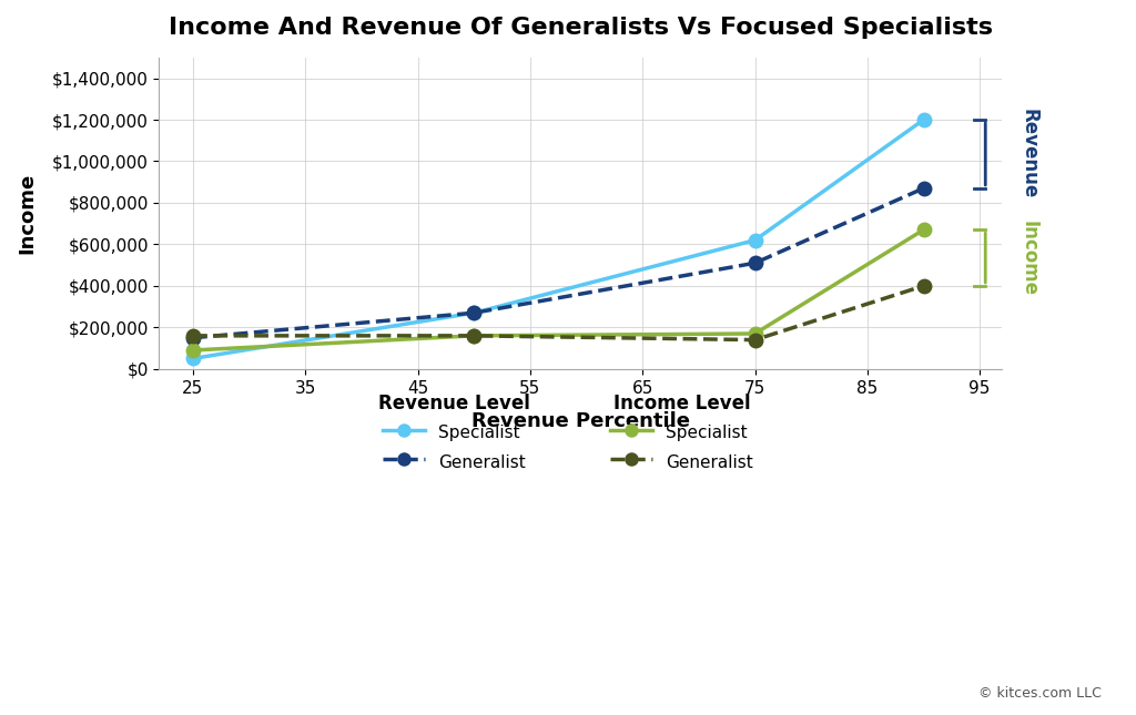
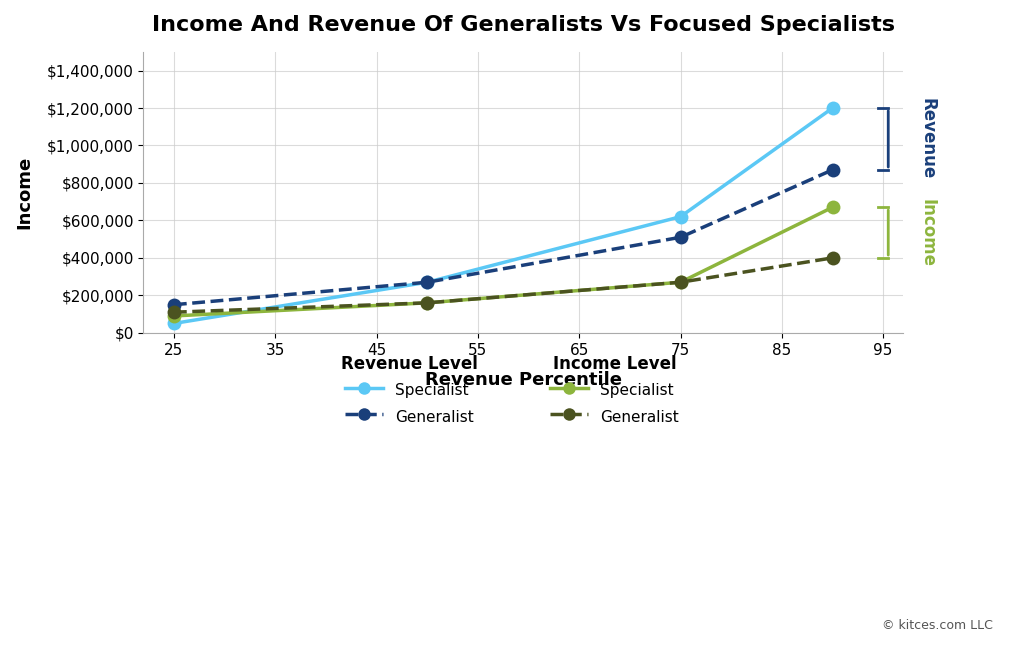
Generalist/25: $160,000 -> $110,000
Specialist/75: $170,000 -> $270,000
Generalist/75: $140,000 -> $270,000
